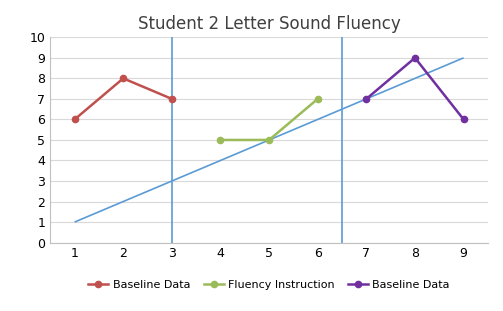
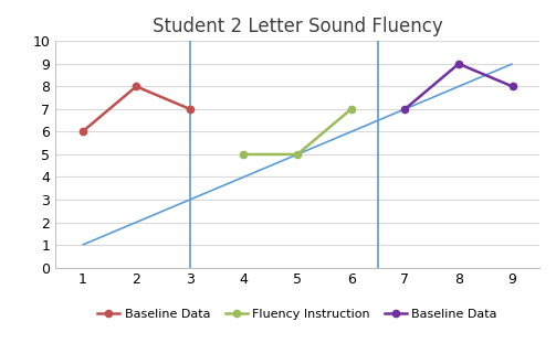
Baseline Data/9: 6 -> 8
